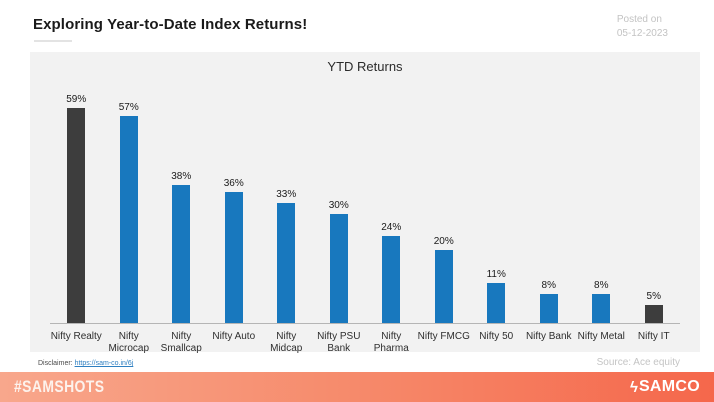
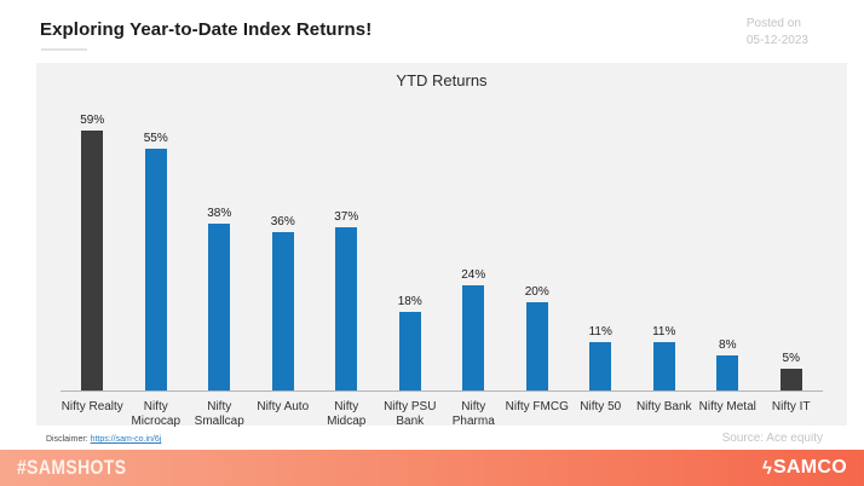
Nifty Microcap: 57% -> 55%
Nifty Midcap: 33% -> 37%
Nifty PSU Bank: 30% -> 18%
Nifty Bank: 8% -> 11%
